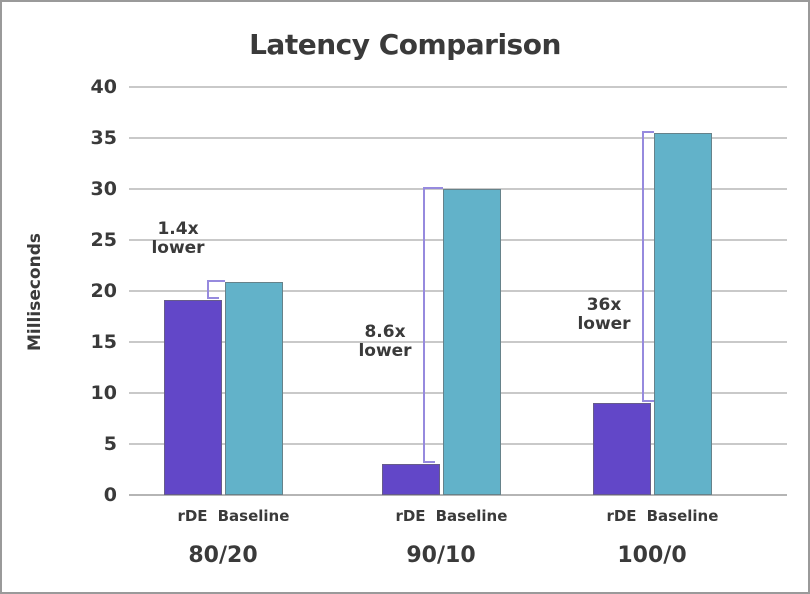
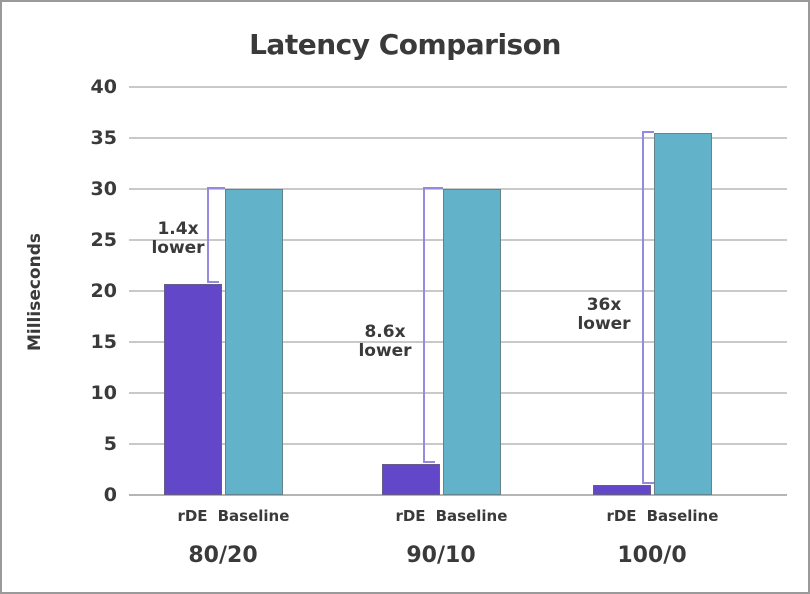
rDE/80/20: 19.1 -> 20.7
Baseline/80/20: 20.9 -> 30.0
rDE/100/0: 9.0 -> 1.0
